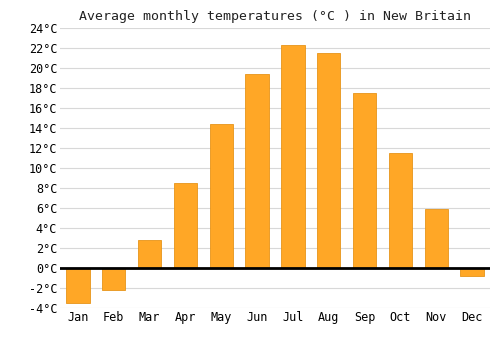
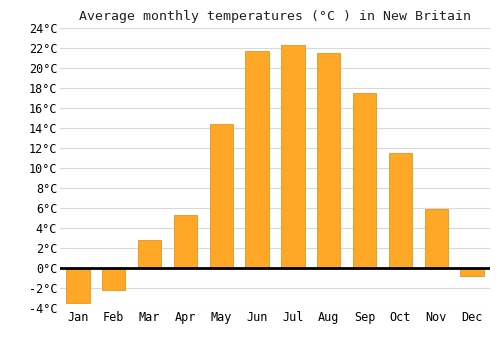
Apr: 8.5°C -> 5.3°C
Jun: 19.4°C -> 21.7°C
